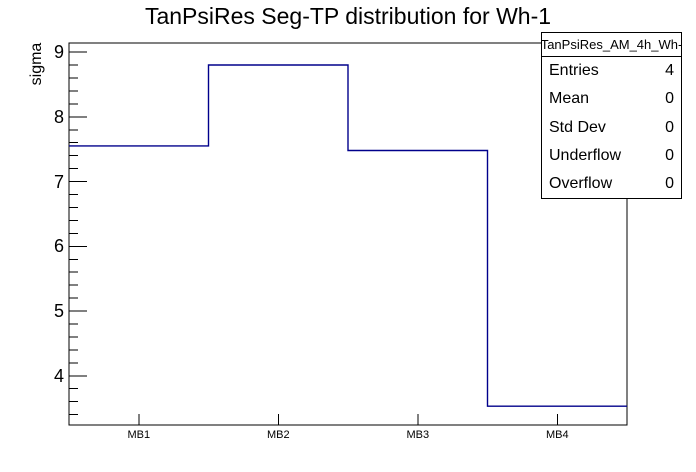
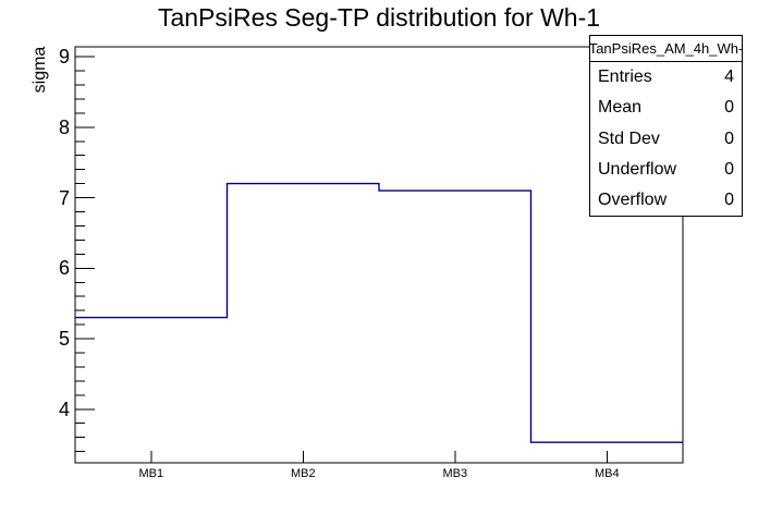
MB1: 7.5 -> 5.3
MB2: 8.8 -> 7.2
MB3: 7.5 -> 7.1
